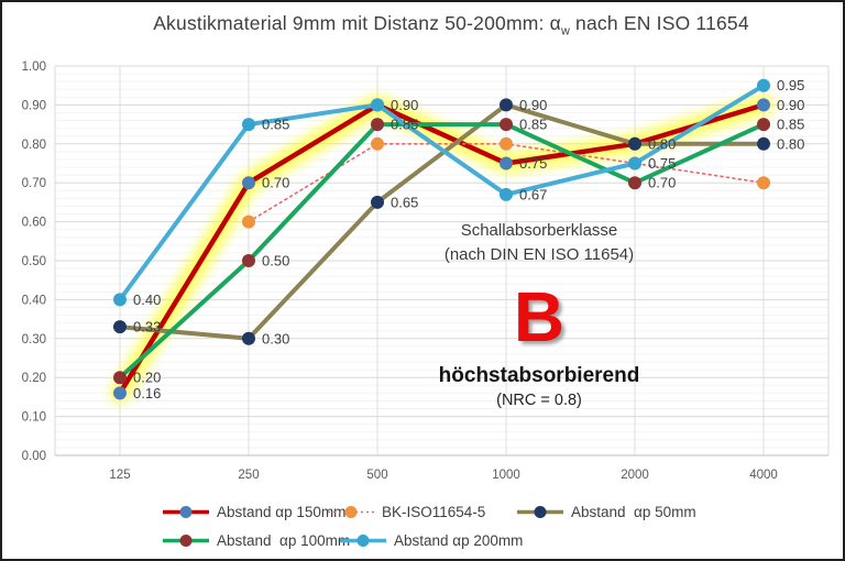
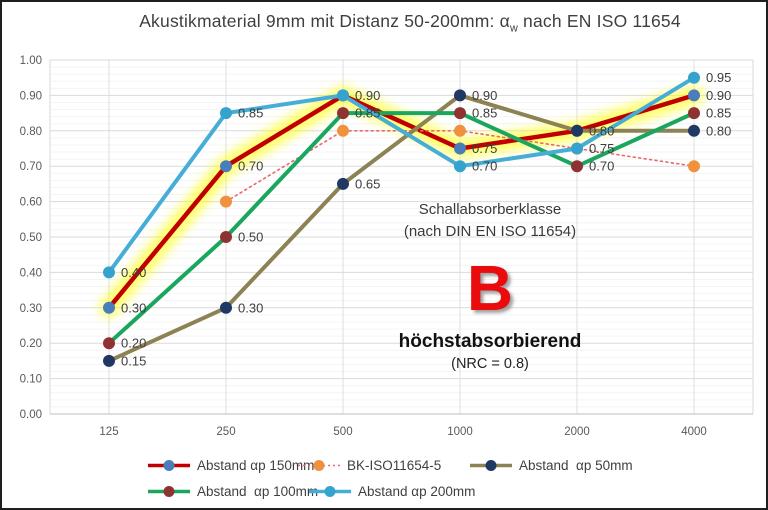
Abstand αp 150mm/125: 0.16 -> 0.30
Abstand αp 50mm/125: 0.33 -> 0.15
Abstand αp 200mm/1000: 0.67 -> 0.70
